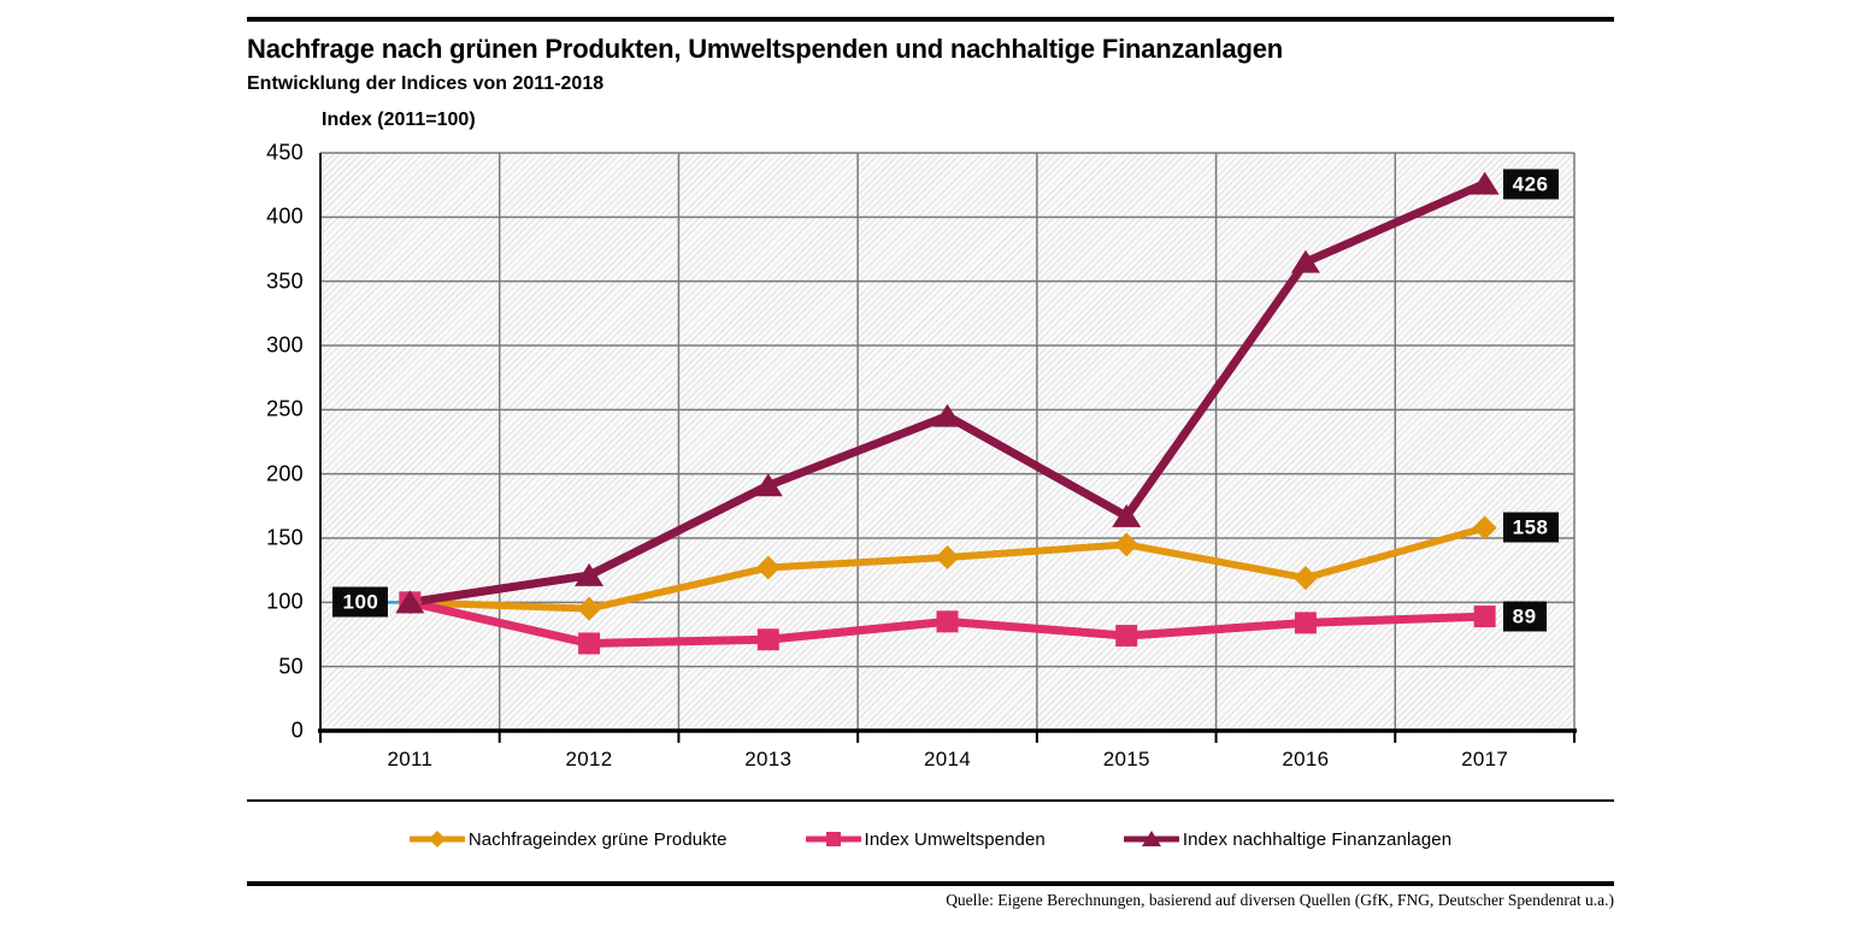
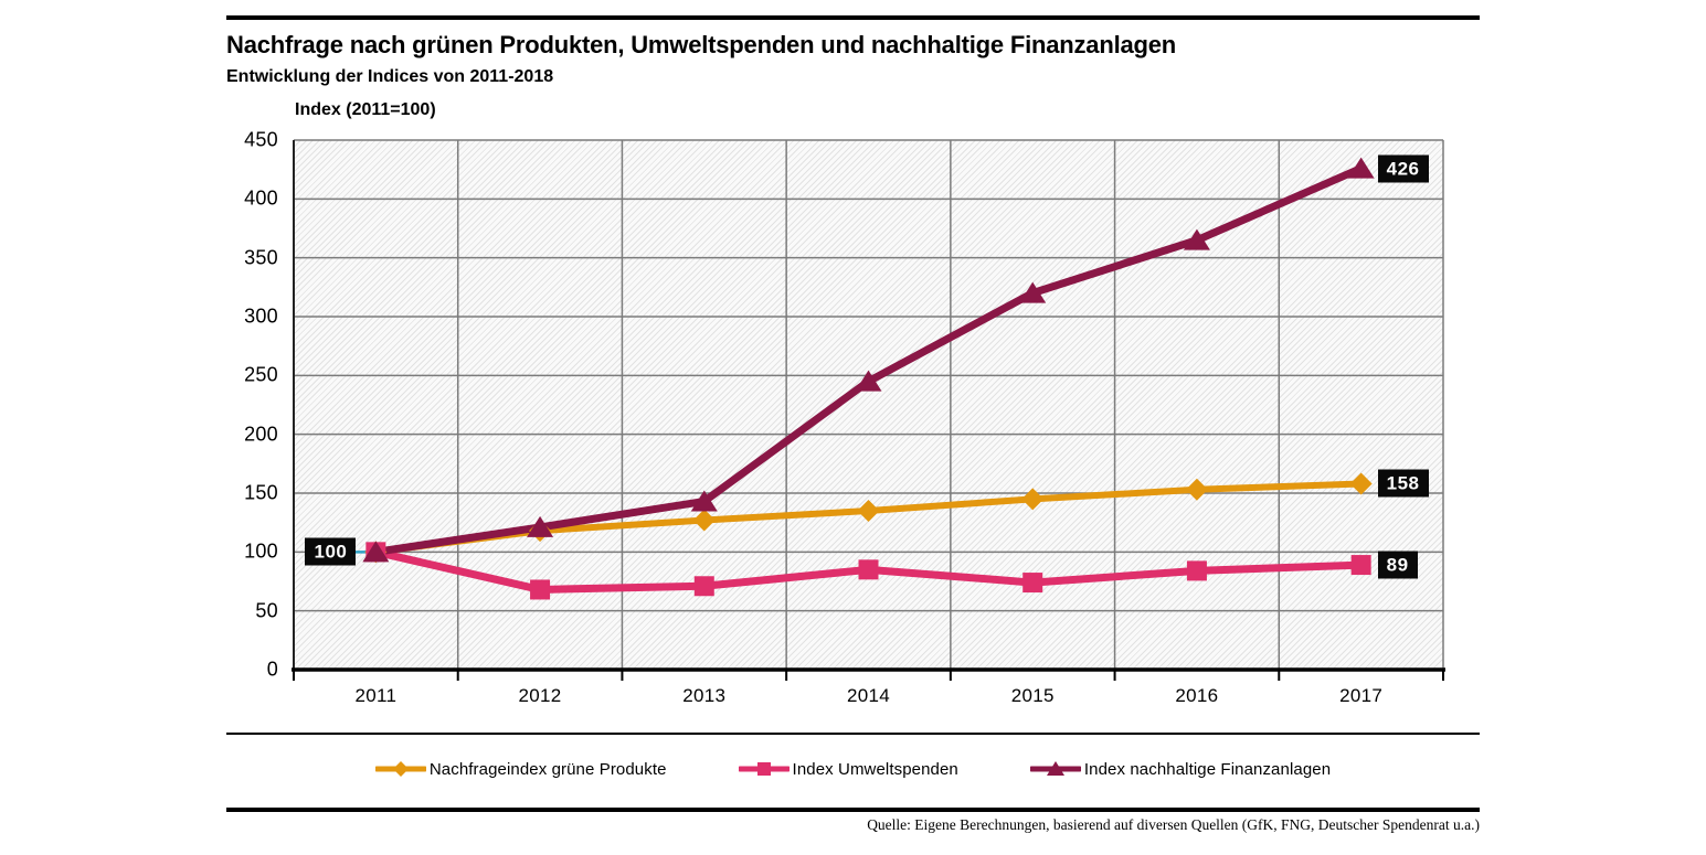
Nachfrageindex grüne Produkte/2012: 95 -> 118
Index nachhaltige Finanzanlagen/2013: 191 -> 143
Index nachhaltige Finanzanlagen/2015: 167 -> 320
Nachfrageindex grüne Produkte/2016: 119 -> 153
